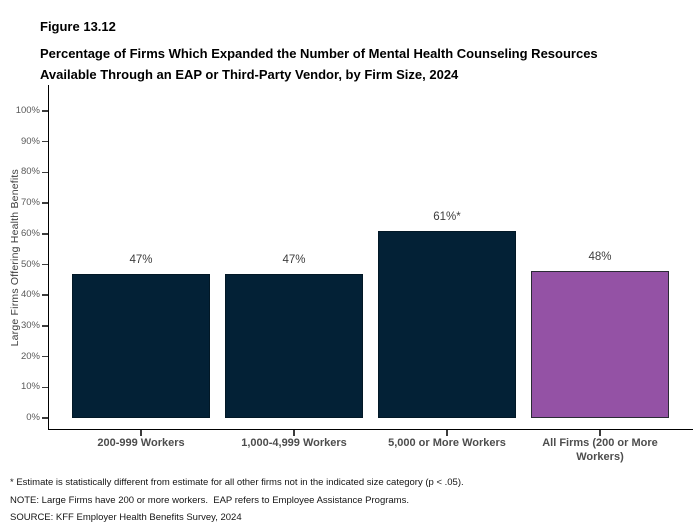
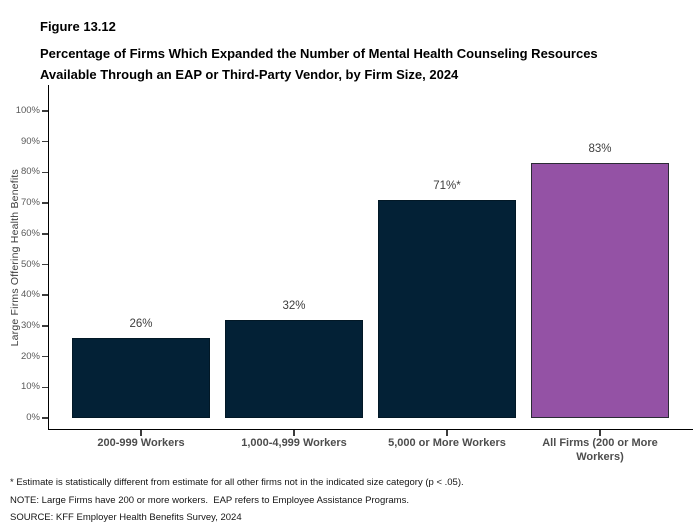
200-999 Workers: 47% -> 26%
1,000-4,999 Workers: 47% -> 32%
5,000 or More Workers: 61 -> 71
All Firms (200 or More Workers): 48% -> 83%
